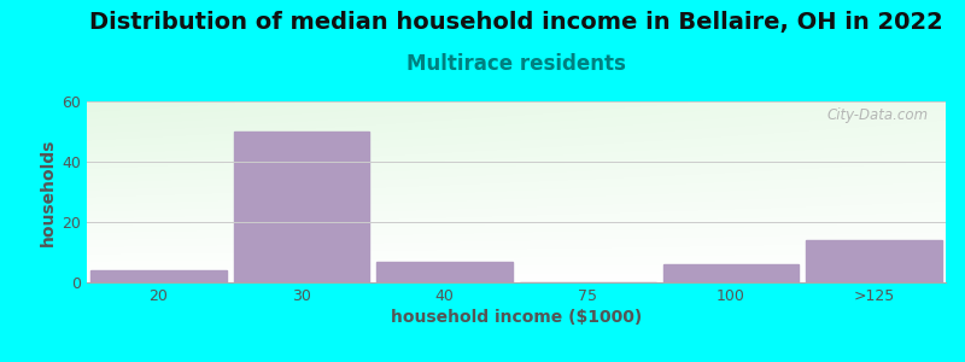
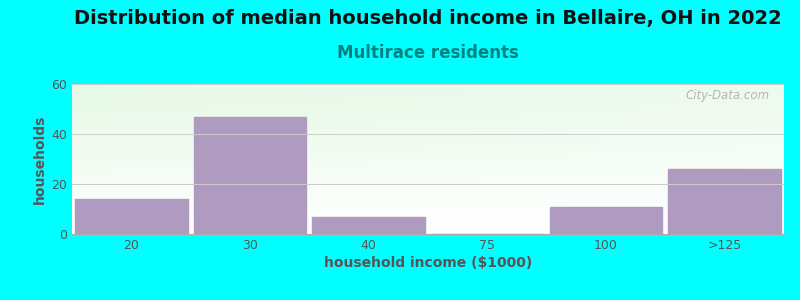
20: 4 -> 14
30: 50 -> 47
100: 6 -> 11
>125: 14 -> 26
